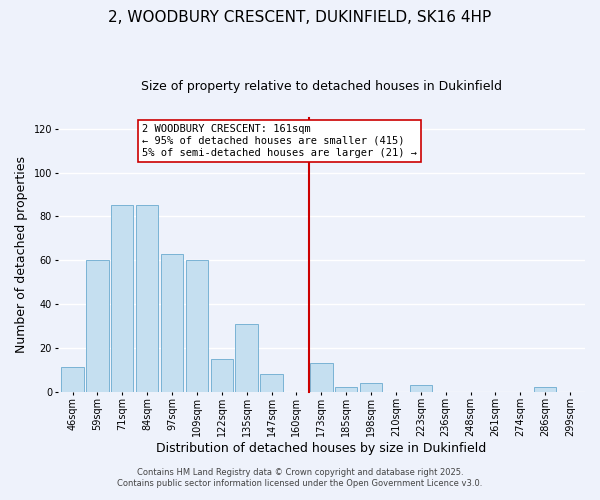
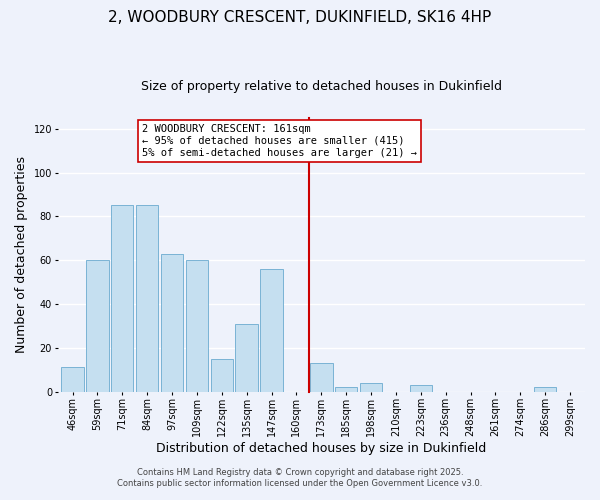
147sqm: 8 -> 56
